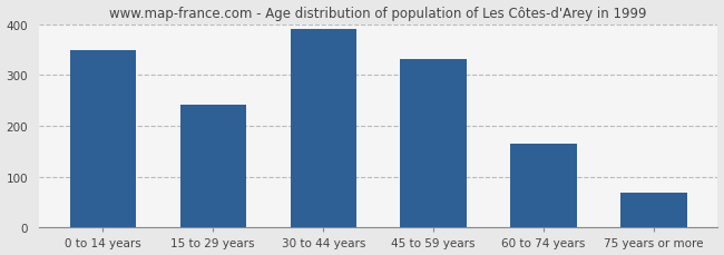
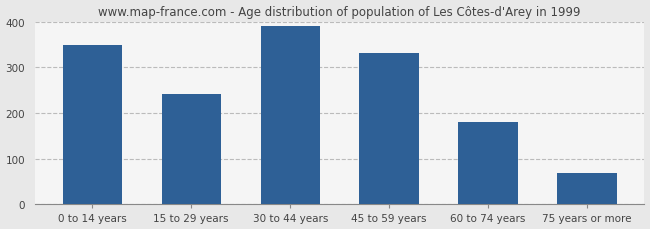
60 to 74 years: 165 -> 180
